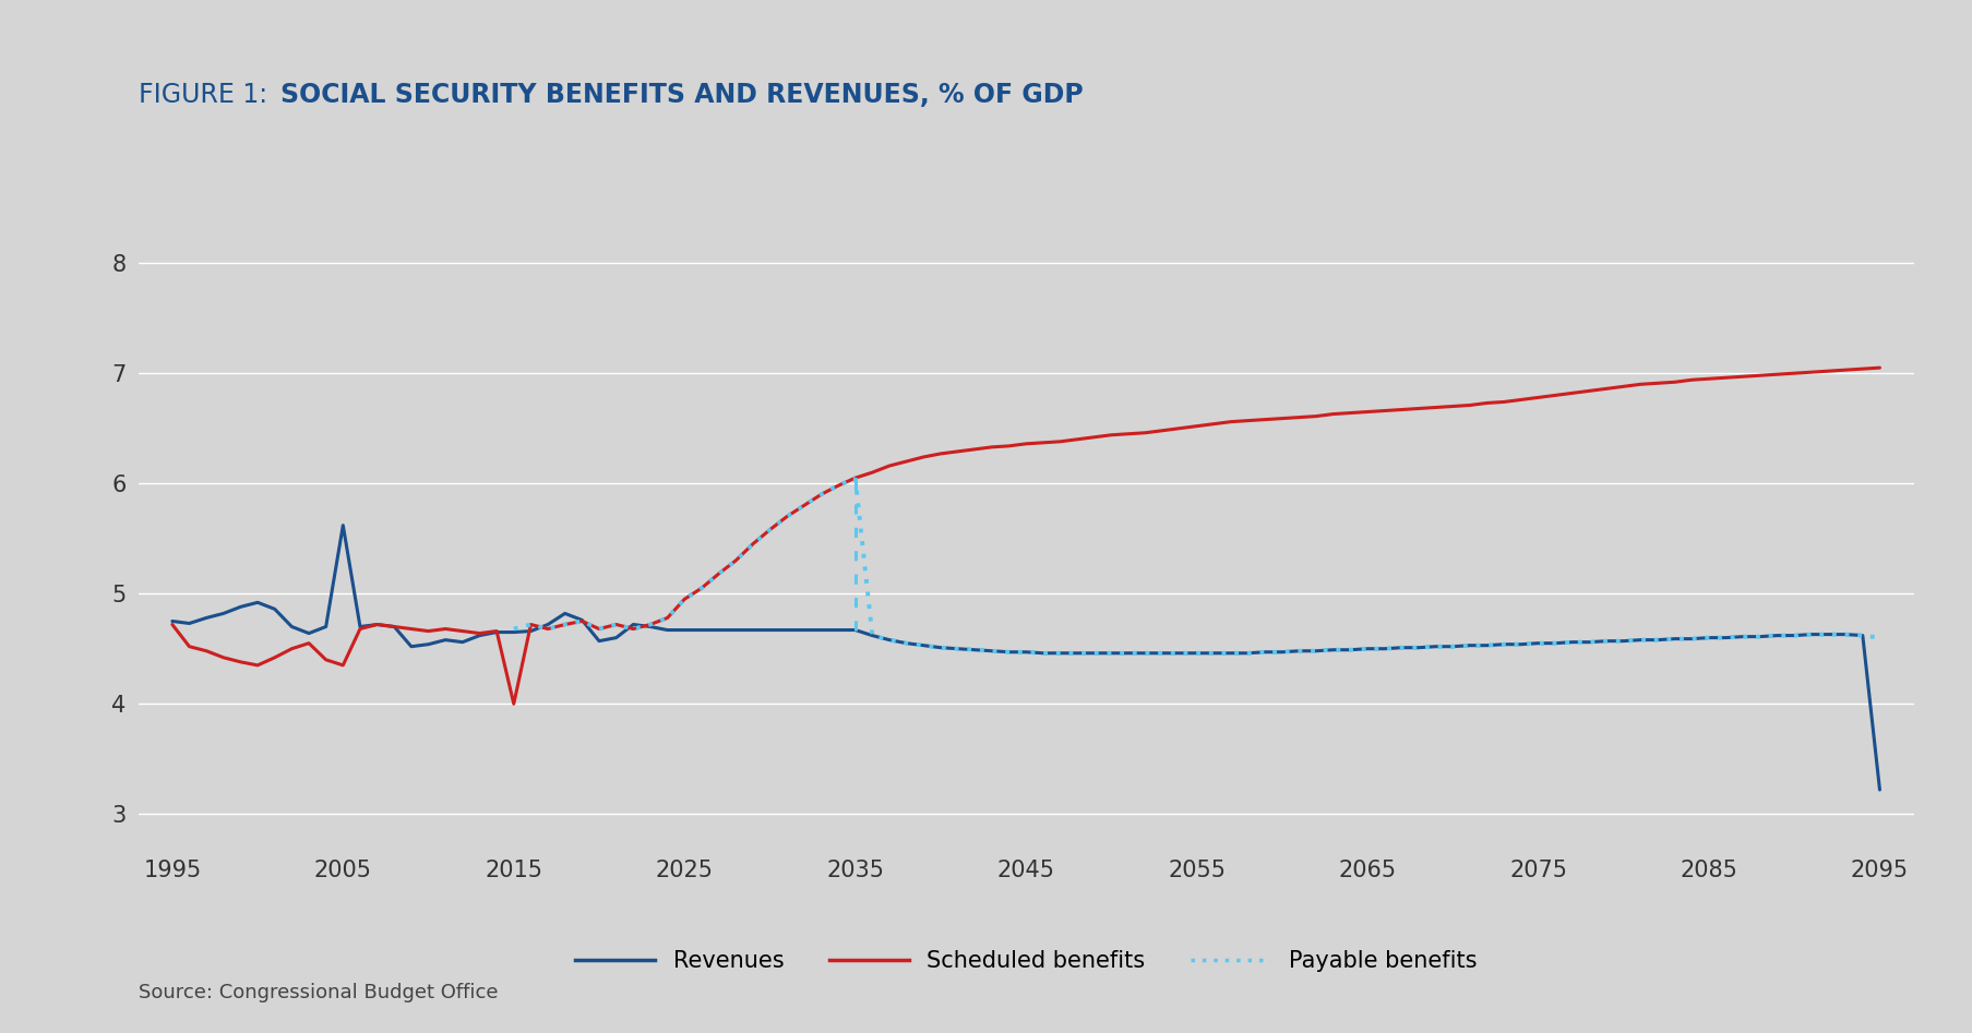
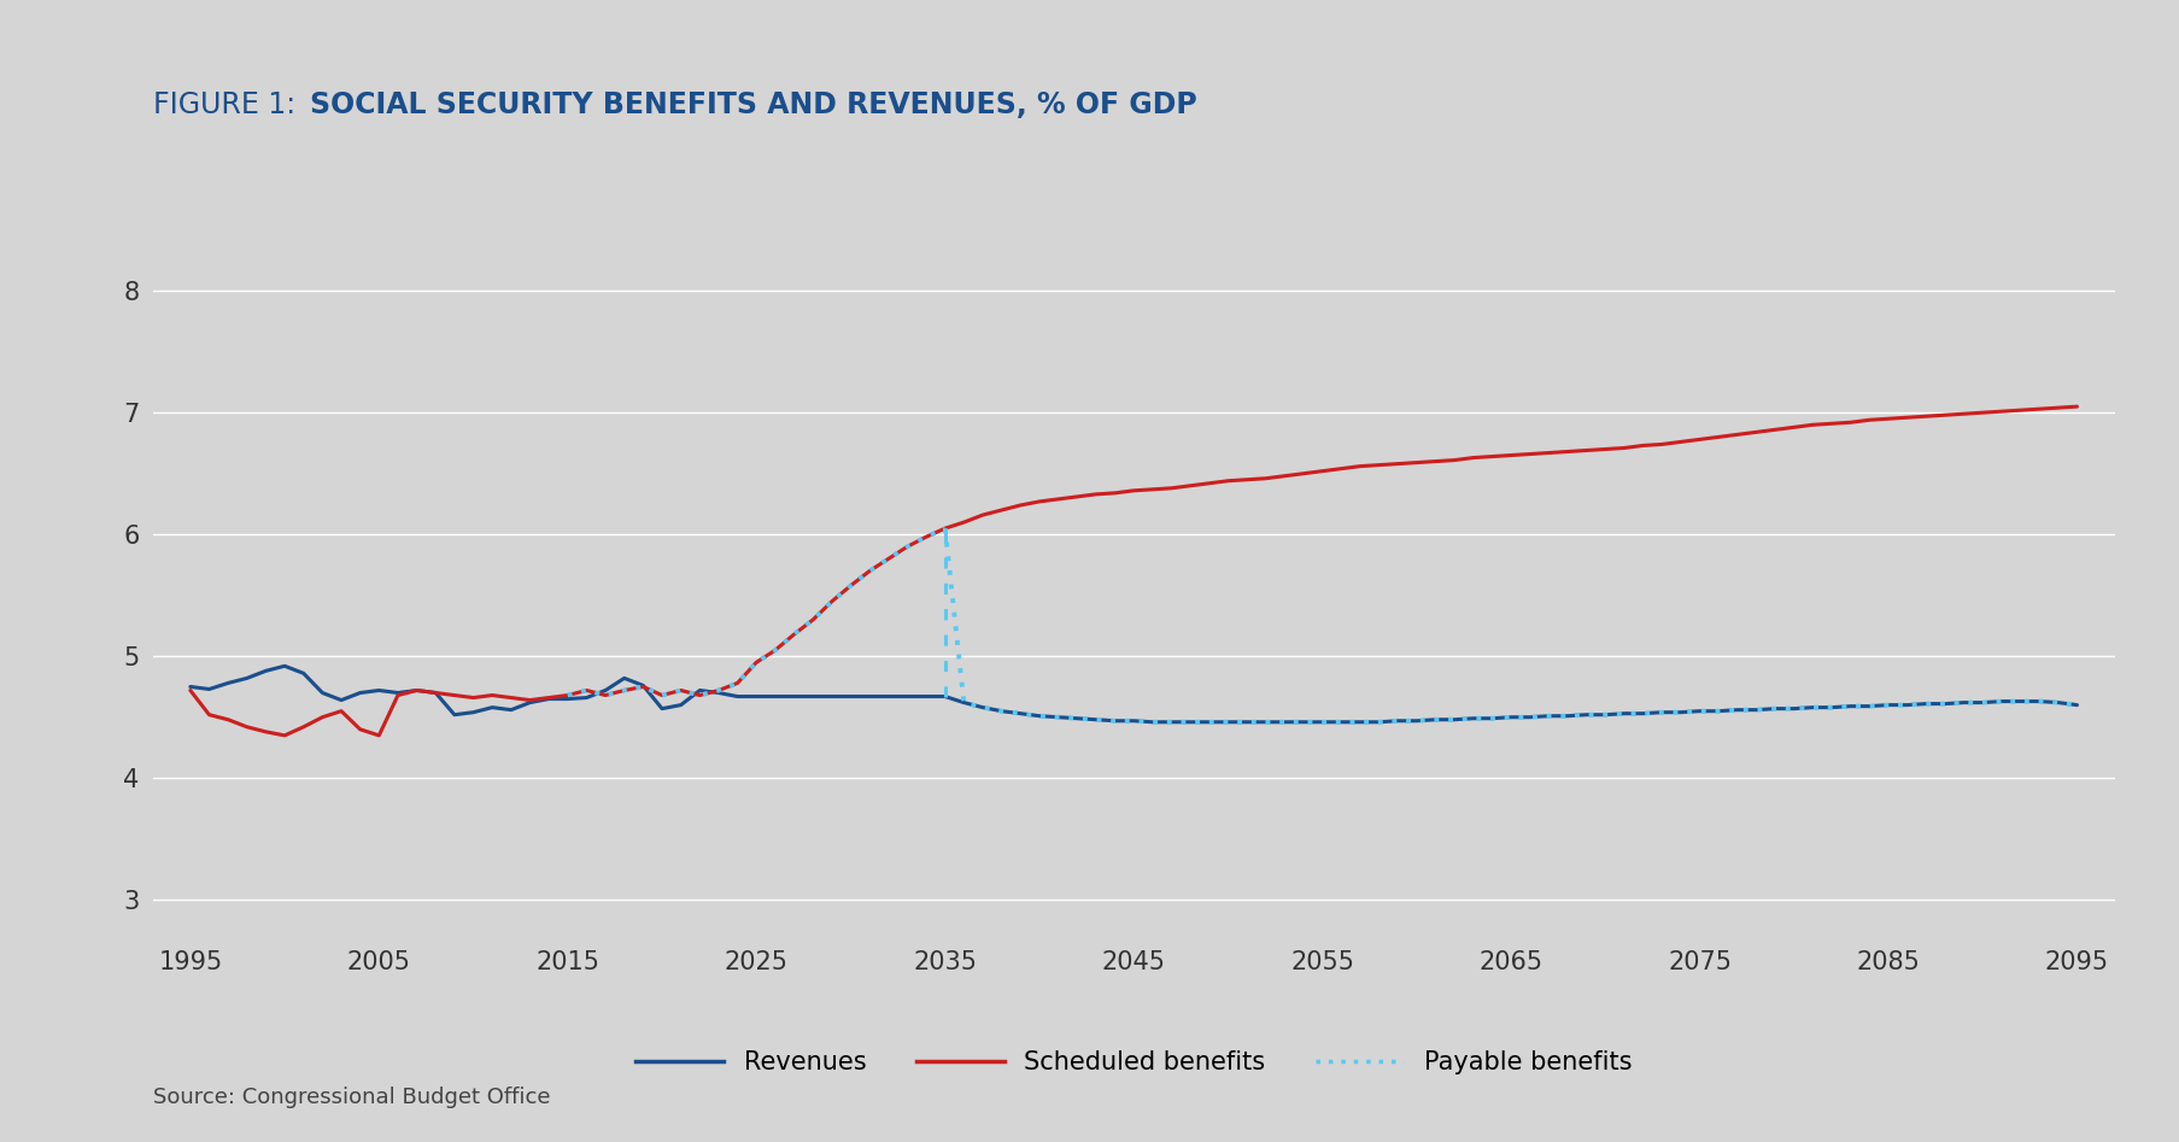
Revenues/2005: 5.62 -> 4.72
Scheduled benefits/2015: 4.00 -> 4.68
Revenues/2095: 3.22 -> 4.60
